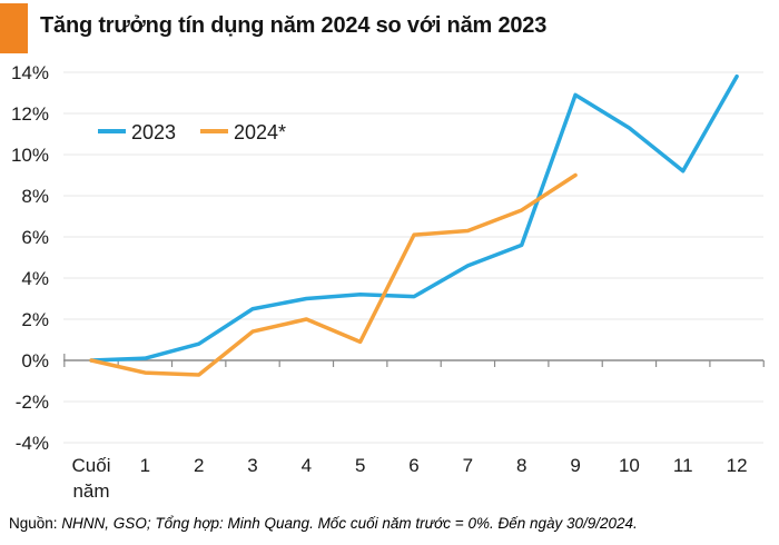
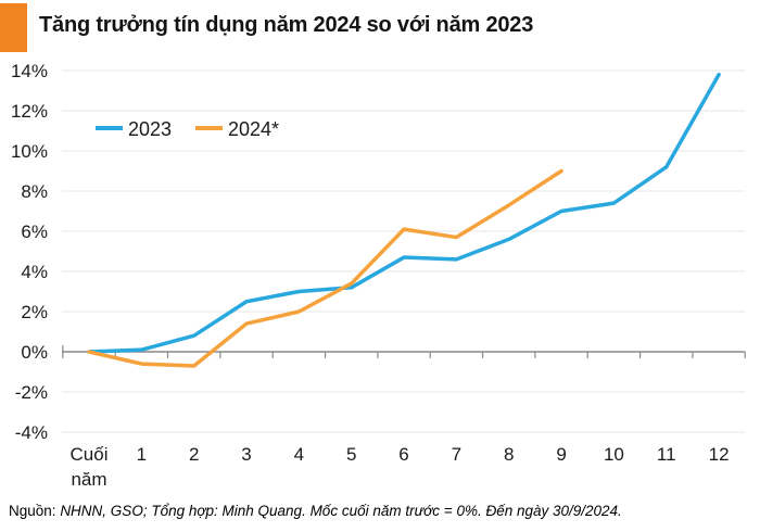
2024*/5: 0.9% -> 3.4%
2023/6: 3.1% -> 4.7%
2024*/7: 6.3% -> 5.7%
2023/9: 12.9% -> 7.0%
2023/10: 11.3% -> 7.4%
